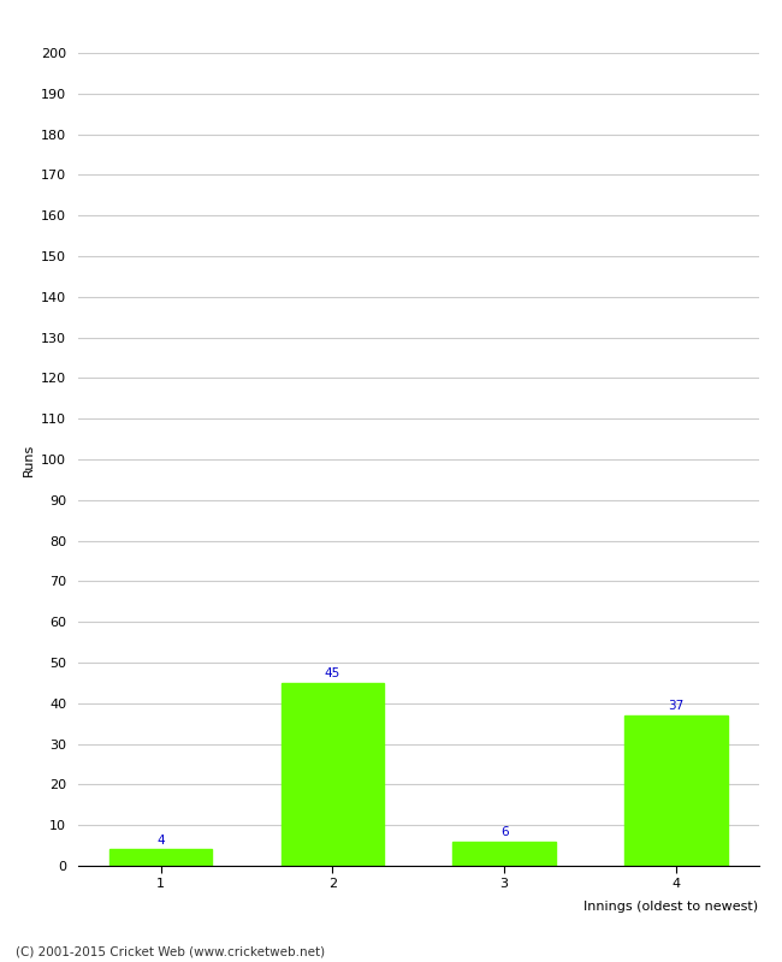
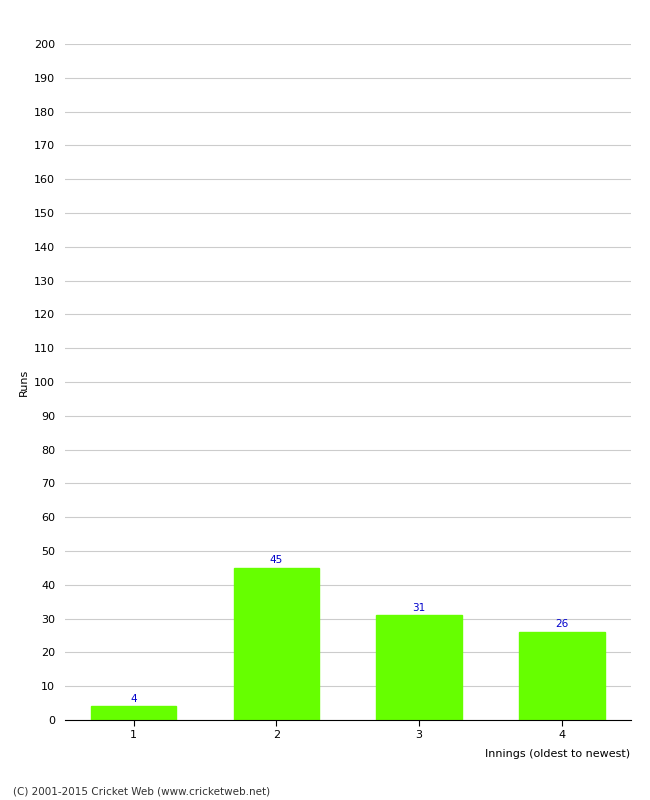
3: 6 -> 31
4: 37 -> 26
